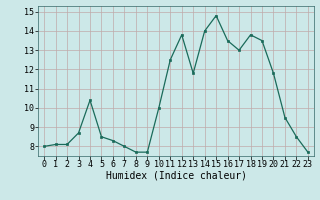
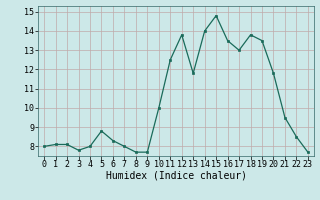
3: 8.7 -> 7.8
4: 10.4 -> 8.0
5: 8.5 -> 8.8
